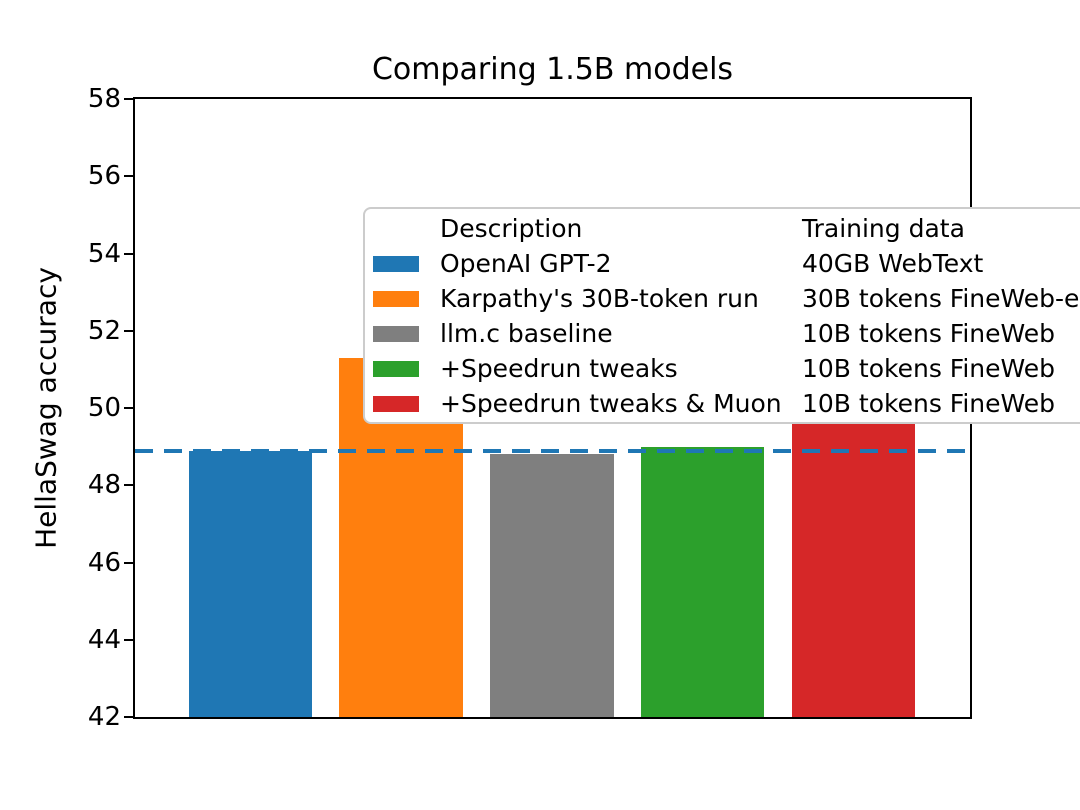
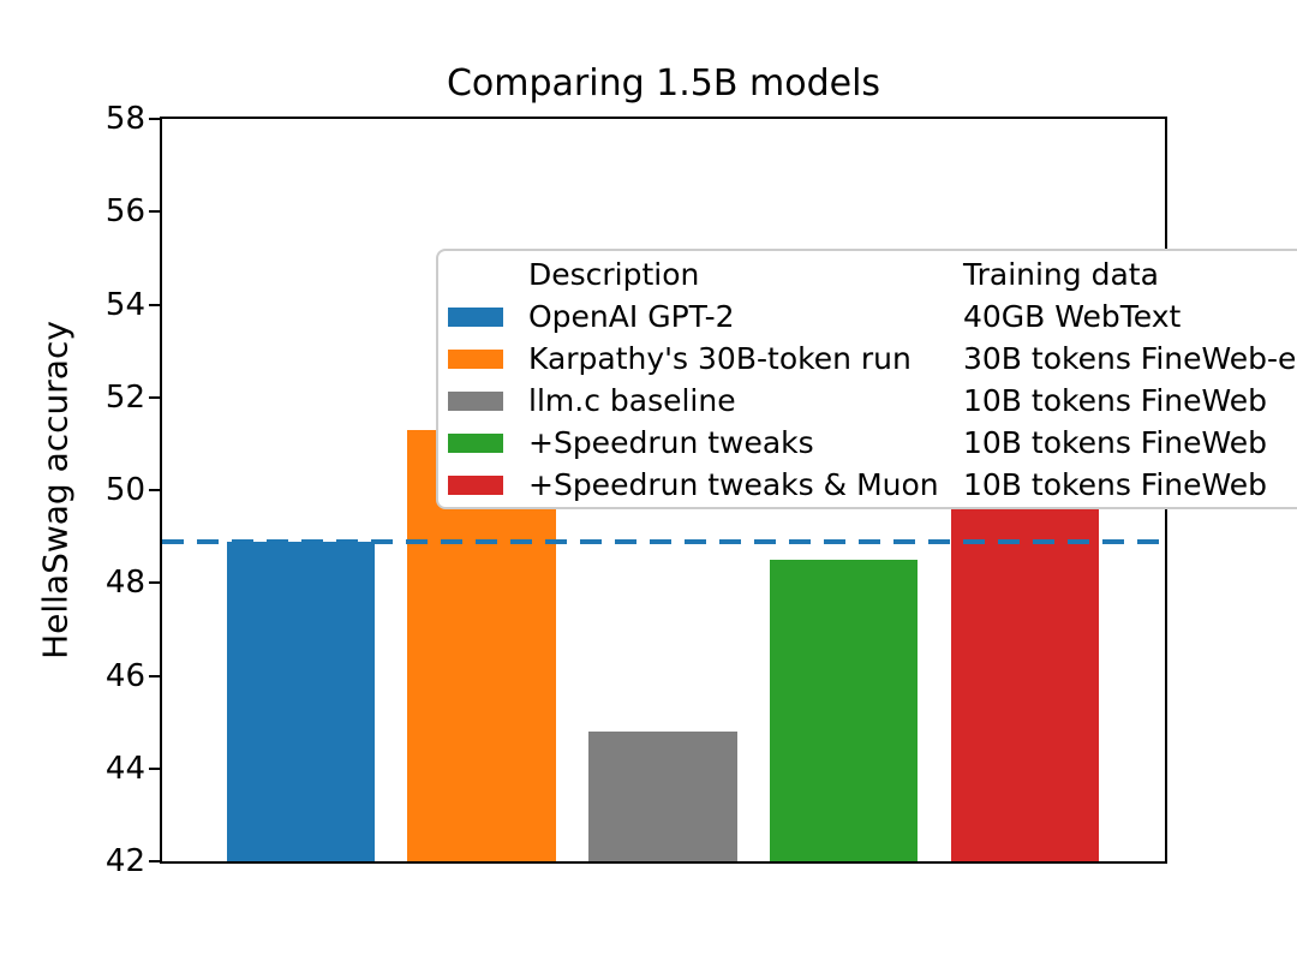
llm.c baseline: 48.8 -> 44.8
+Speedrun tweaks: 49.0 -> 48.5
+Speedrun tweaks & Muon: 52.7 -> 50.5
